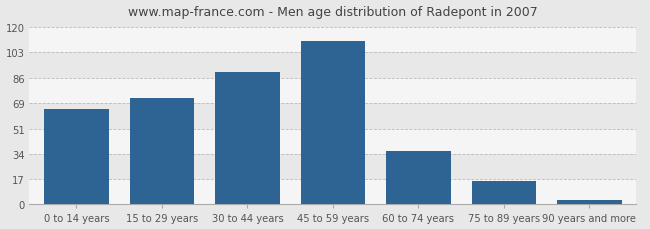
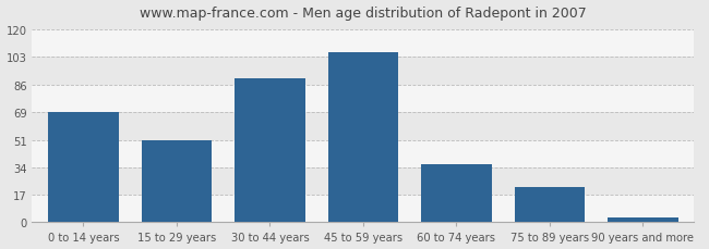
0 to 14 years: 65 -> 69
15 to 29 years: 72 -> 51
45 to 59 years: 111 -> 106
75 to 89 years: 16 -> 22
